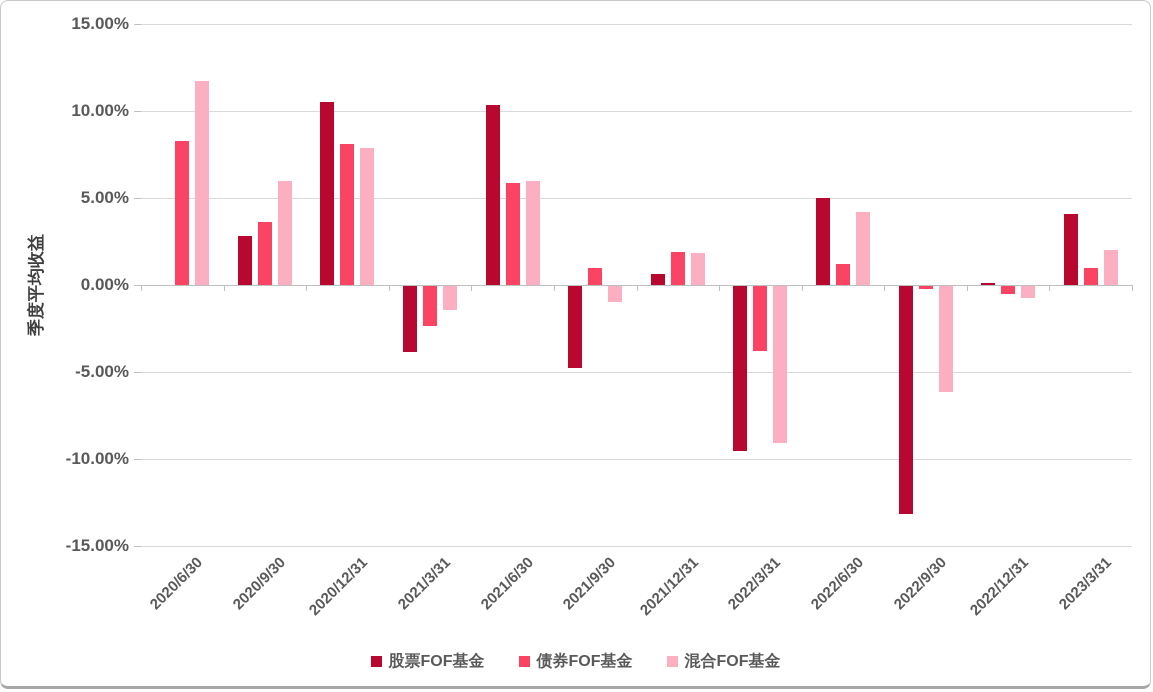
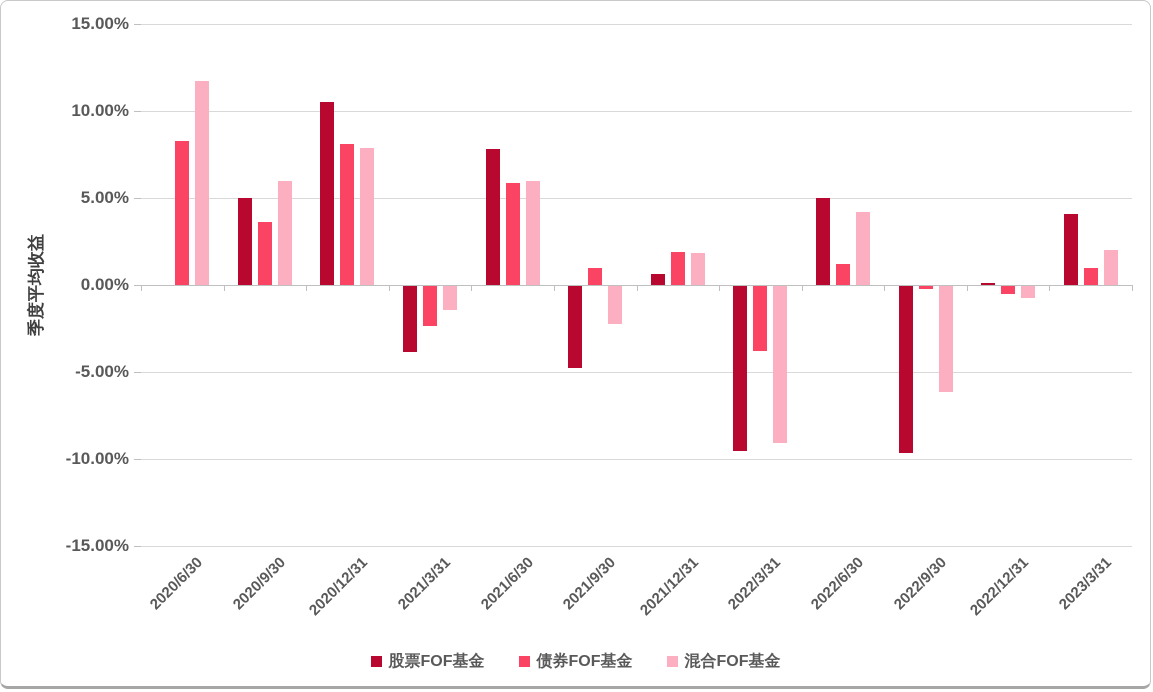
股票FOF基金/2020/9/30: 2.8% -> 5.0%
股票FOF基金/2021/6/30: 10.3% -> 7.8%
混合FOF基金/2021/9/30: -0.9% -> -2.2%
股票FOF基金/2022/9/30: -13.1% -> -9.6%
